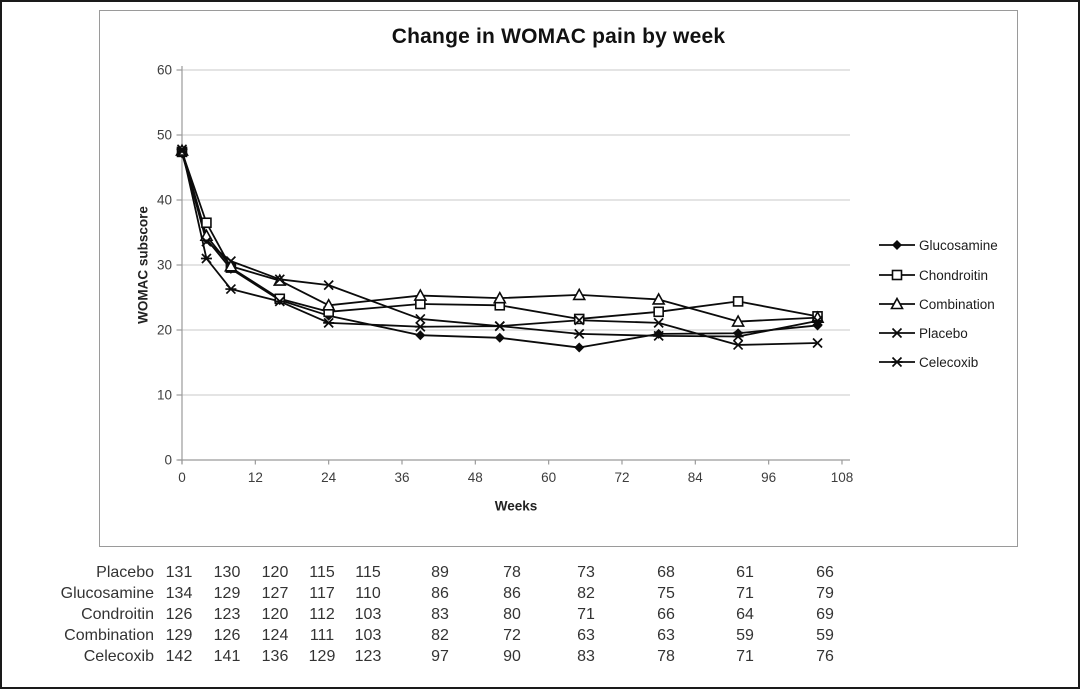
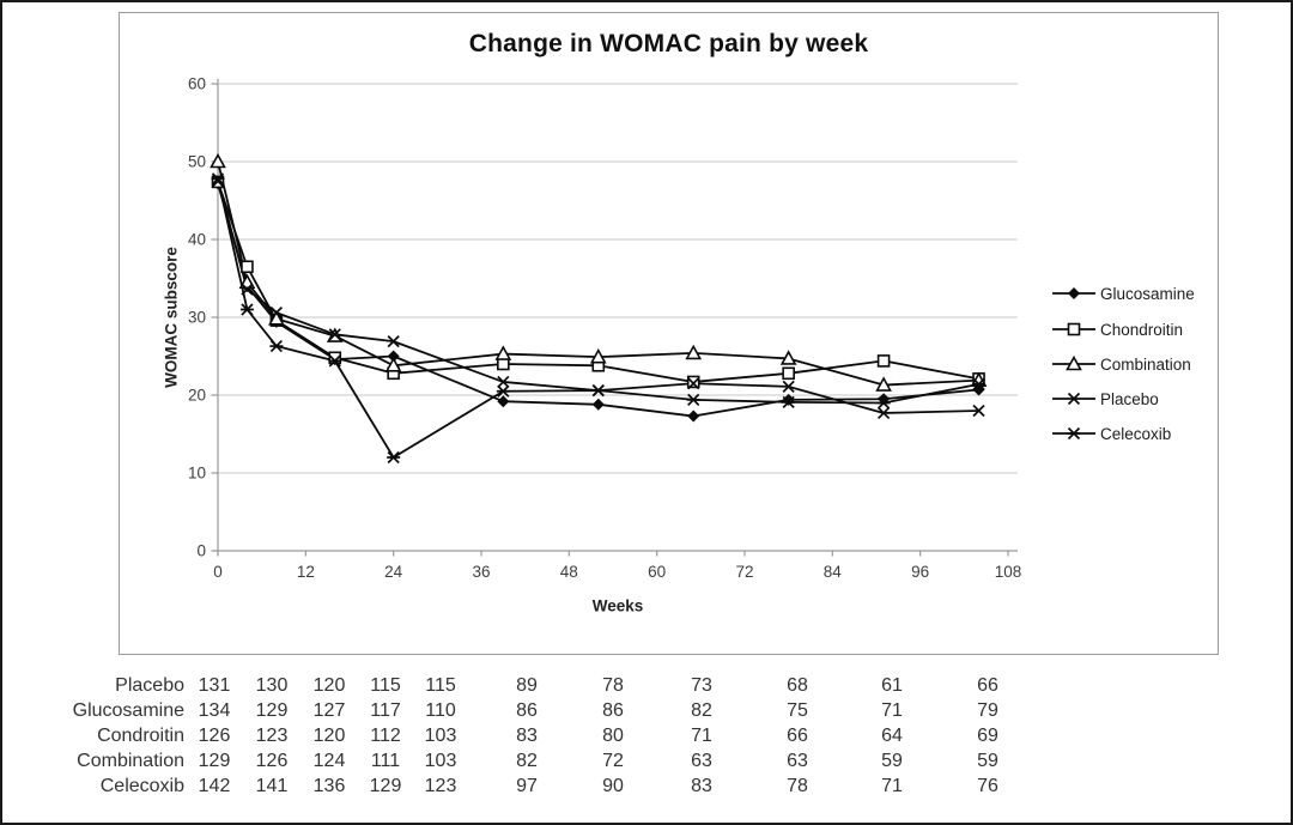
Combination/0: 48 -> 50
Glucosamine/24: 22 -> 25
Celecoxib/24: 21 -> 12
